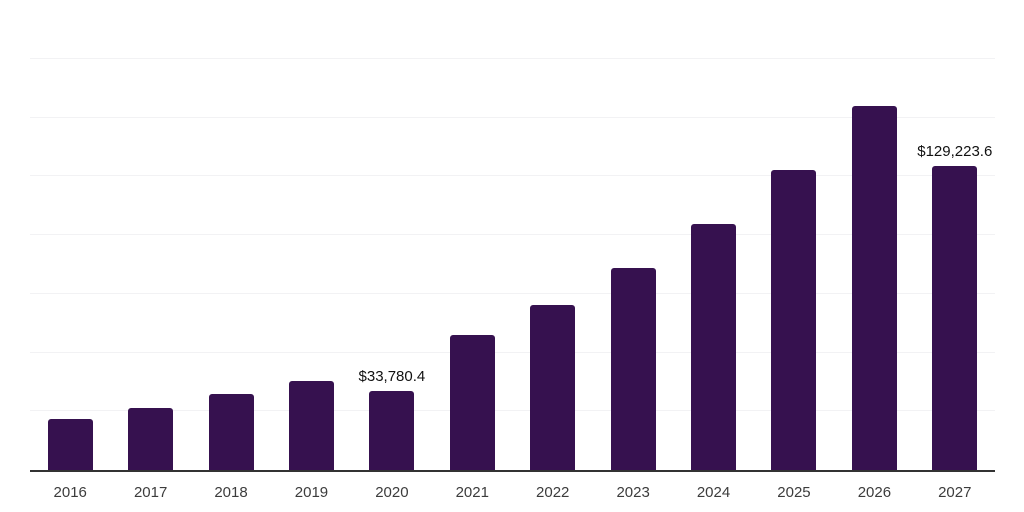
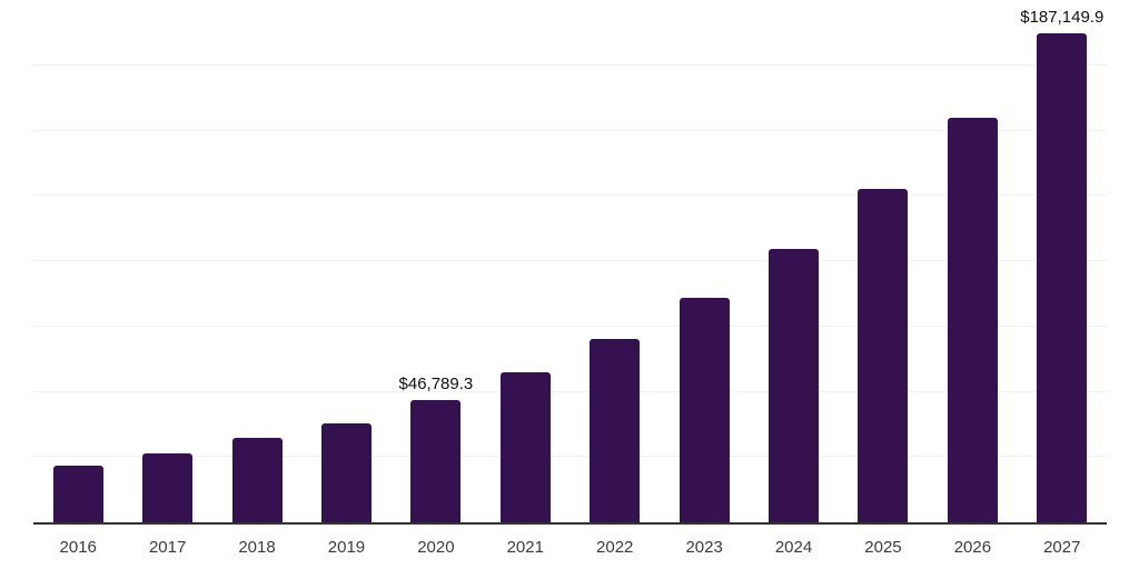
2020: $33,780.4 -> $46,789.3
2027: $129,223.6 -> $187,149.9
